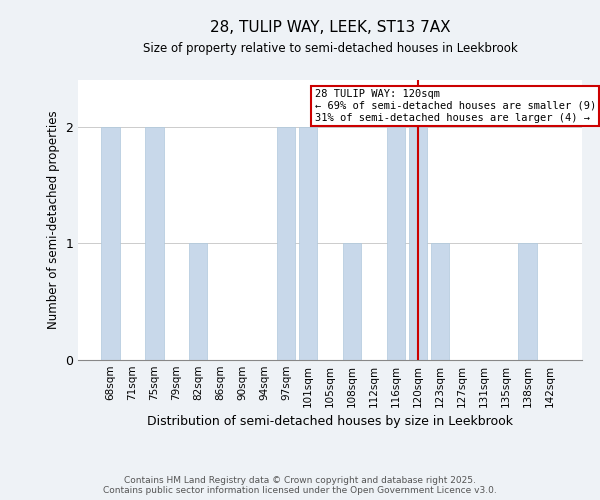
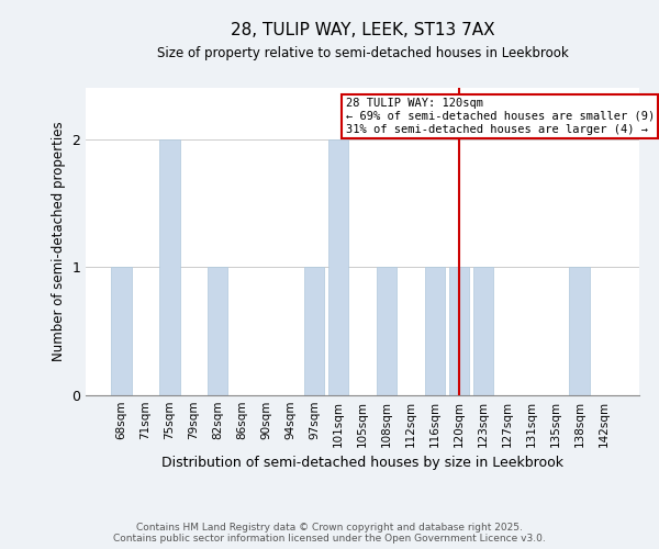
68sqm: 2 -> 1
97sqm: 2 -> 1
116sqm: 2 -> 1
120sqm: 2 -> 1
